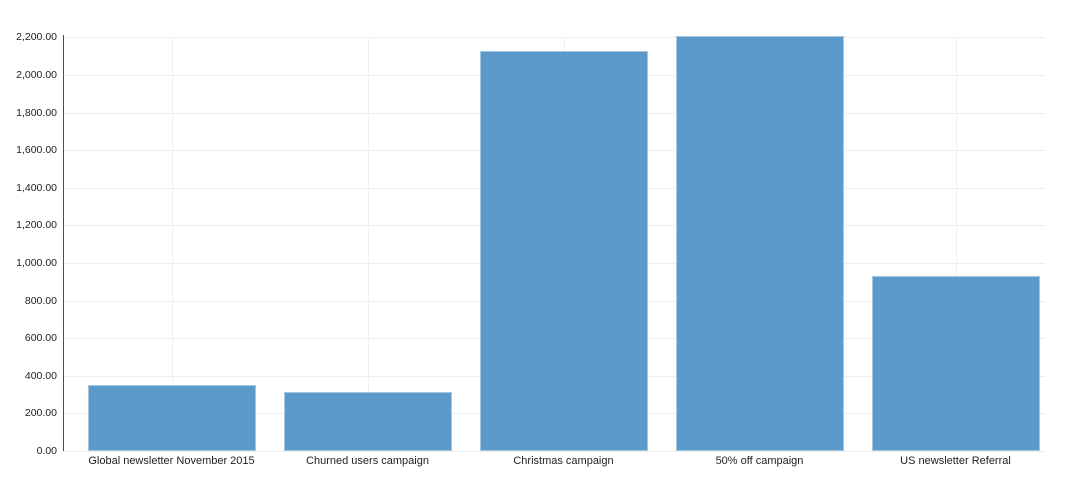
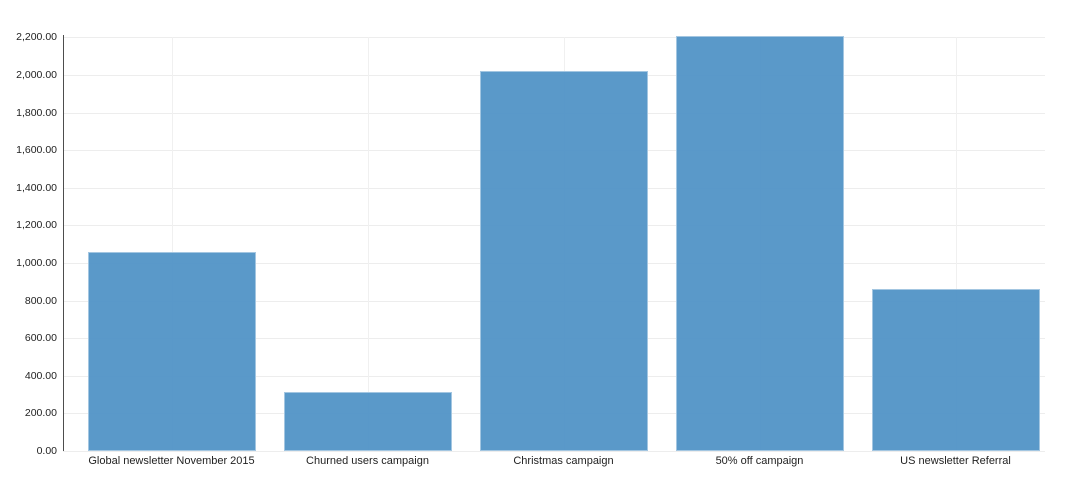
Global newsletter November 2015: 350 -> 1060
Christmas campaign: 2130 -> 2020
US newsletter Referral: 930 -> 860
